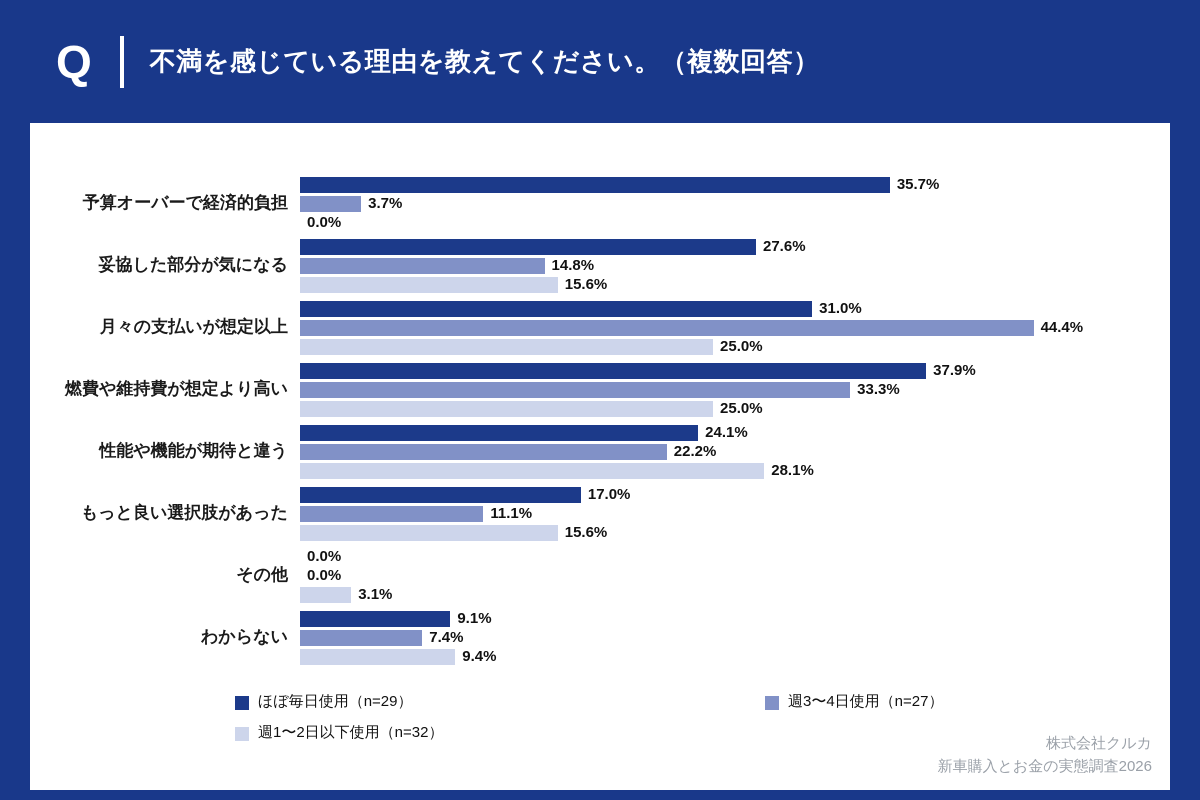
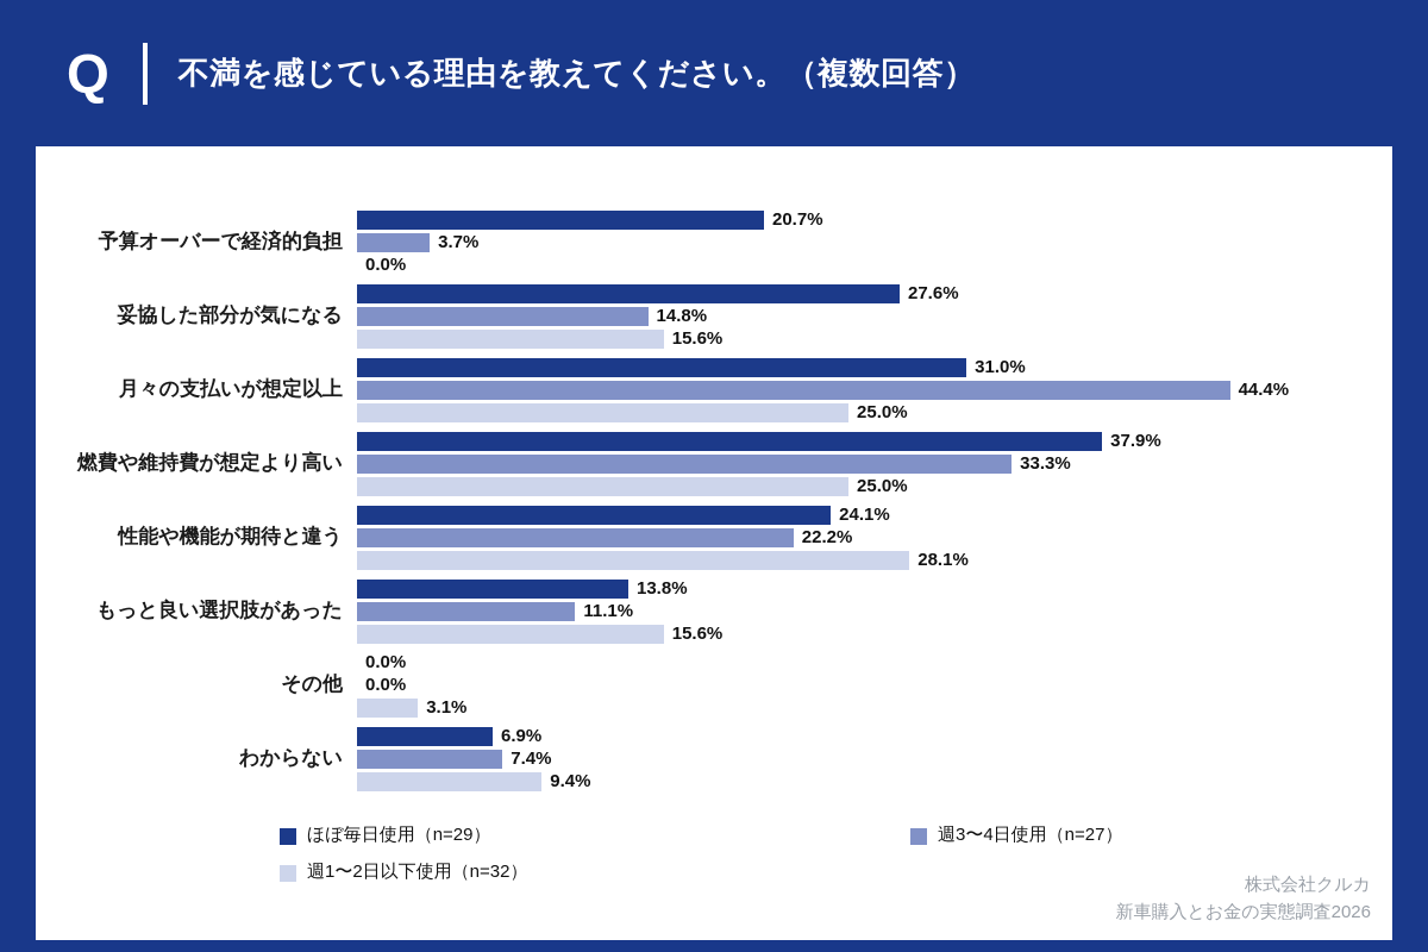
ほぼ毎日使用（n=29）/予算オーバーで経済的負担: 35.7% -> 20.7%
ほぼ毎日使用（n=29）/もっと良い選択肢があった: 17.0% -> 13.8%
ほぼ毎日使用（n=29）/わからない: 9.1% -> 6.9%
